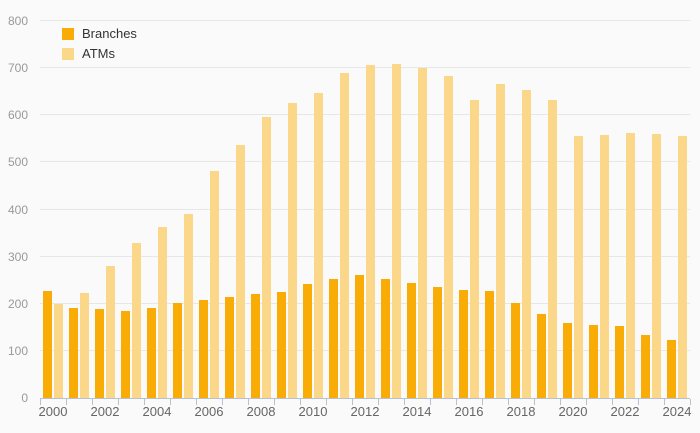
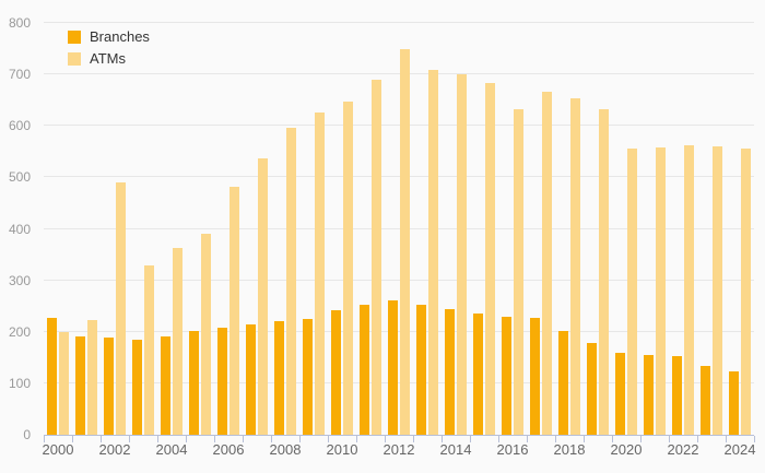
ATMs/2002: 280 -> 490
ATMs/2012: 710 -> 750
